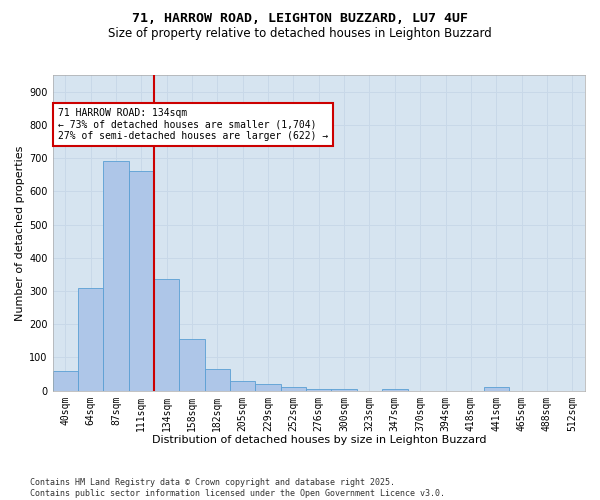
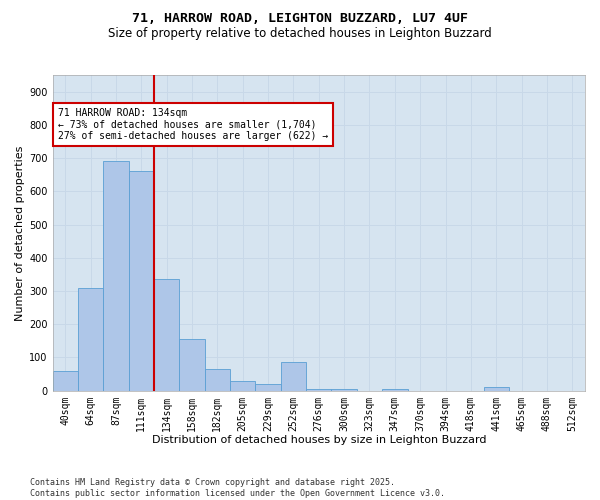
252sqm: 10 -> 85
